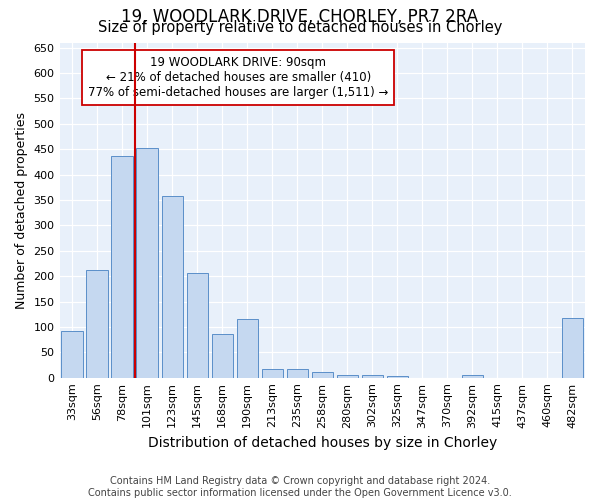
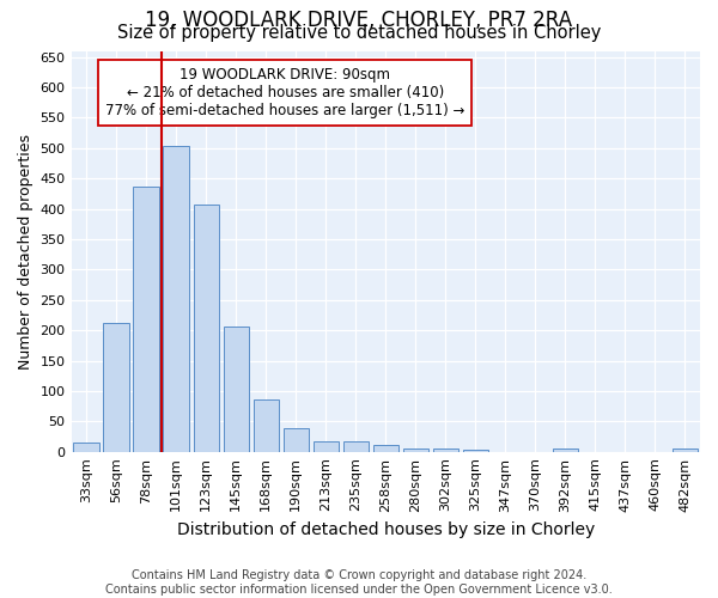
33sqm: 92 -> 15
101sqm: 452 -> 503
123sqm: 358 -> 407
190sqm: 116 -> 38
482sqm: 118 -> 6
